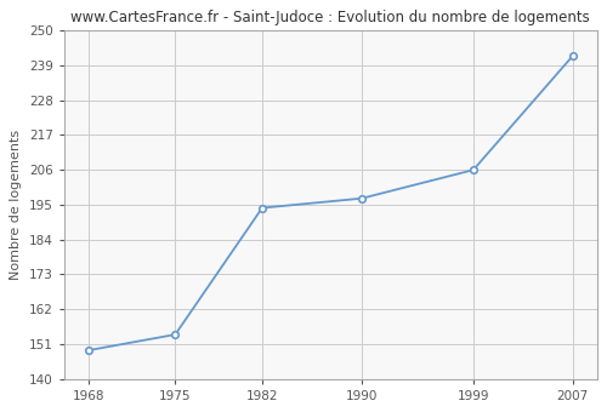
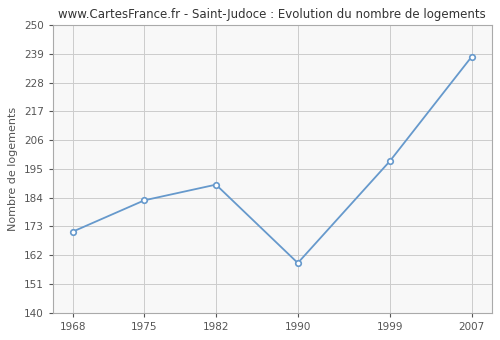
1968: 149 -> 171
1975: 154 -> 183
1982: 194 -> 189
1990: 197 -> 159
1999: 206 -> 198
2007: 242 -> 238
